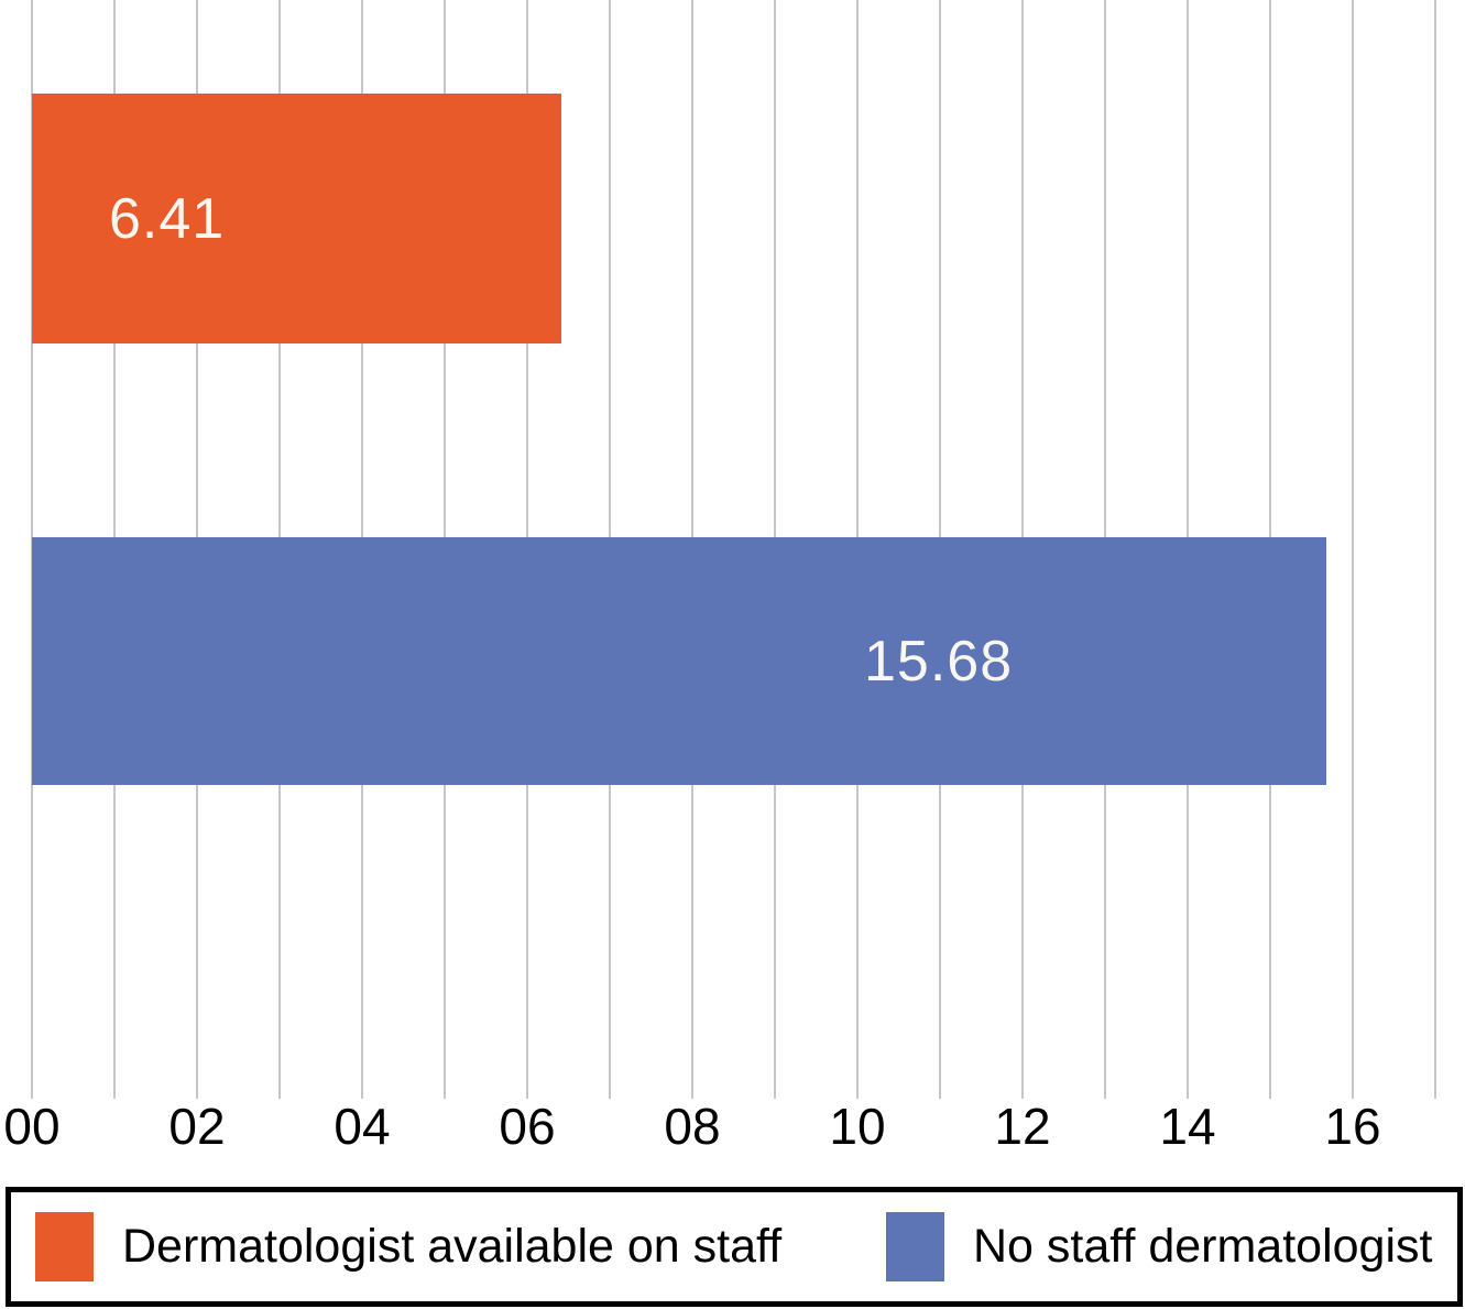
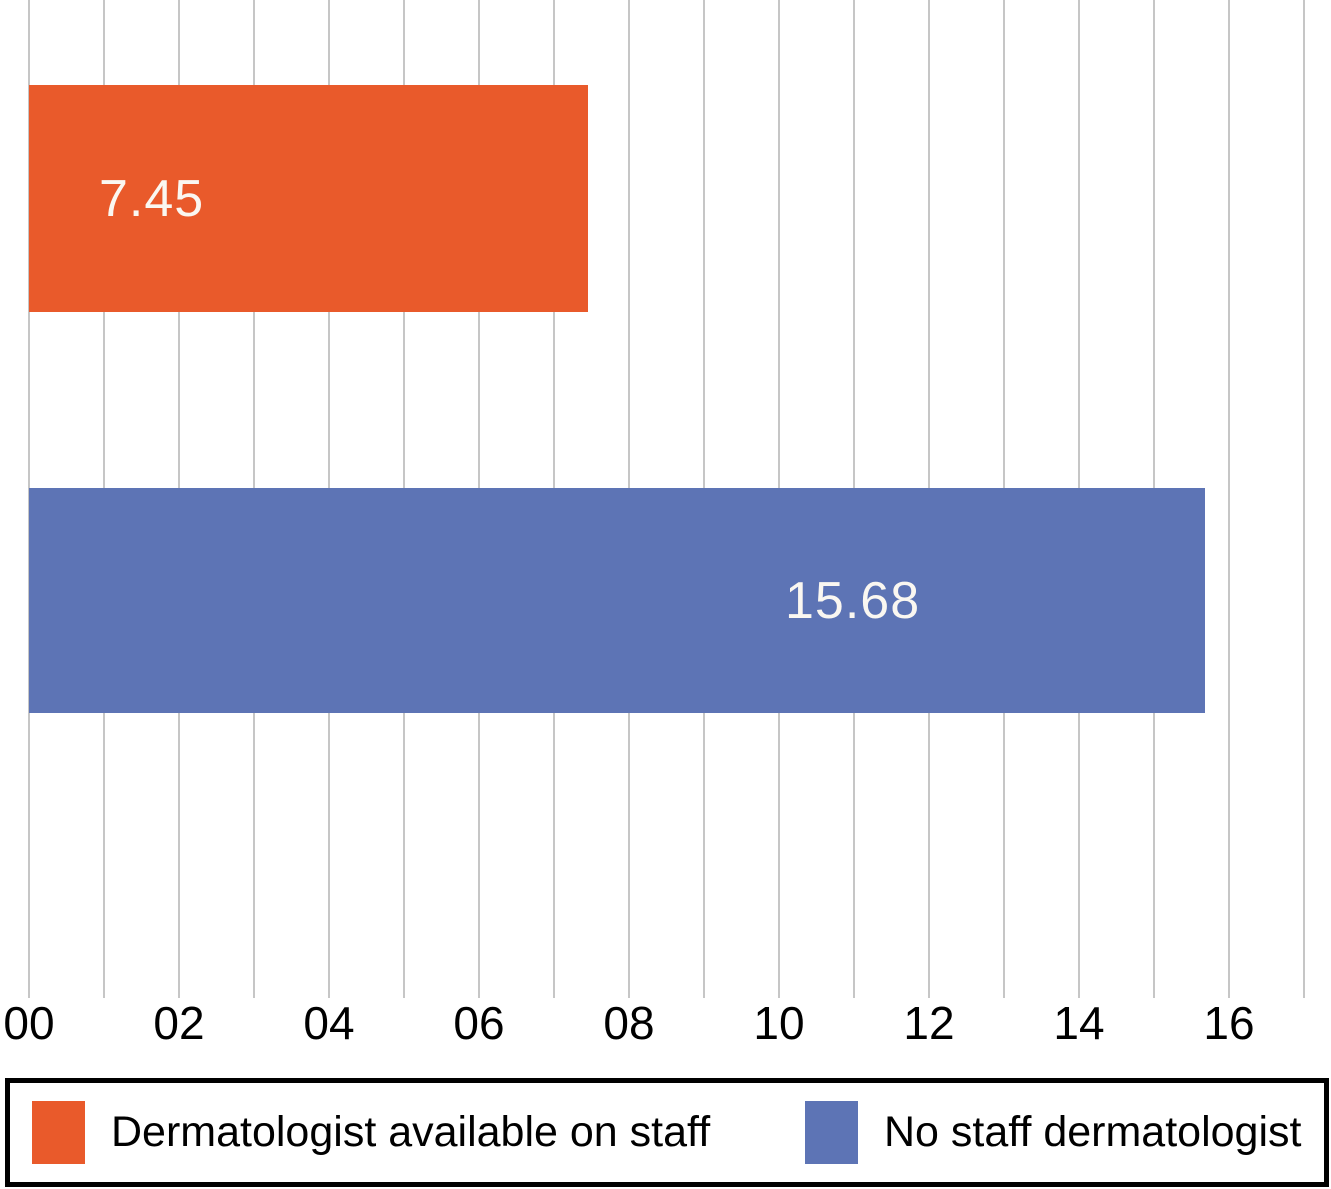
Dermatologist available on staff: 6.41 -> 7.45
